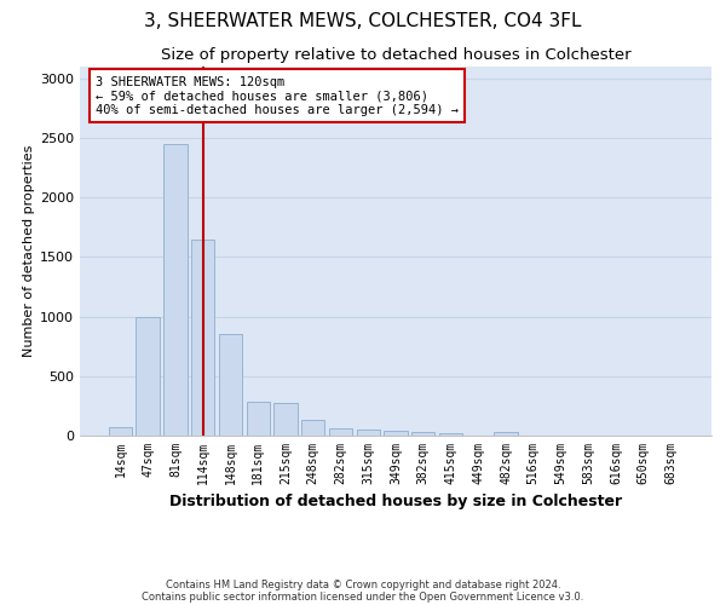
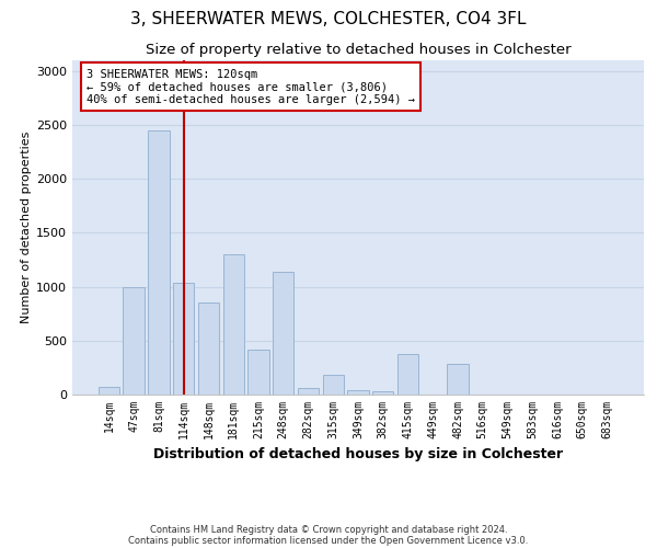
114sqm: 1650 -> 1040
181sqm: 280 -> 1300
215sqm: 270 -> 420
248sqm: 130 -> 1140
315sqm: 50 -> 180
415sqm: 20 -> 380
482sqm: 30 -> 280
